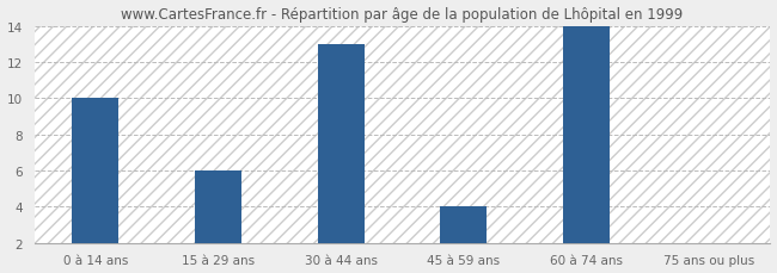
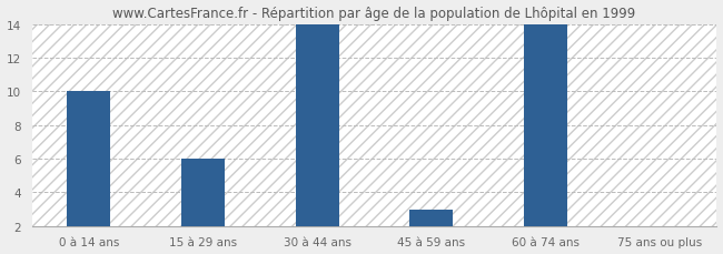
30 à 44 ans: 13 -> 14
45 à 59 ans: 4 -> 3
